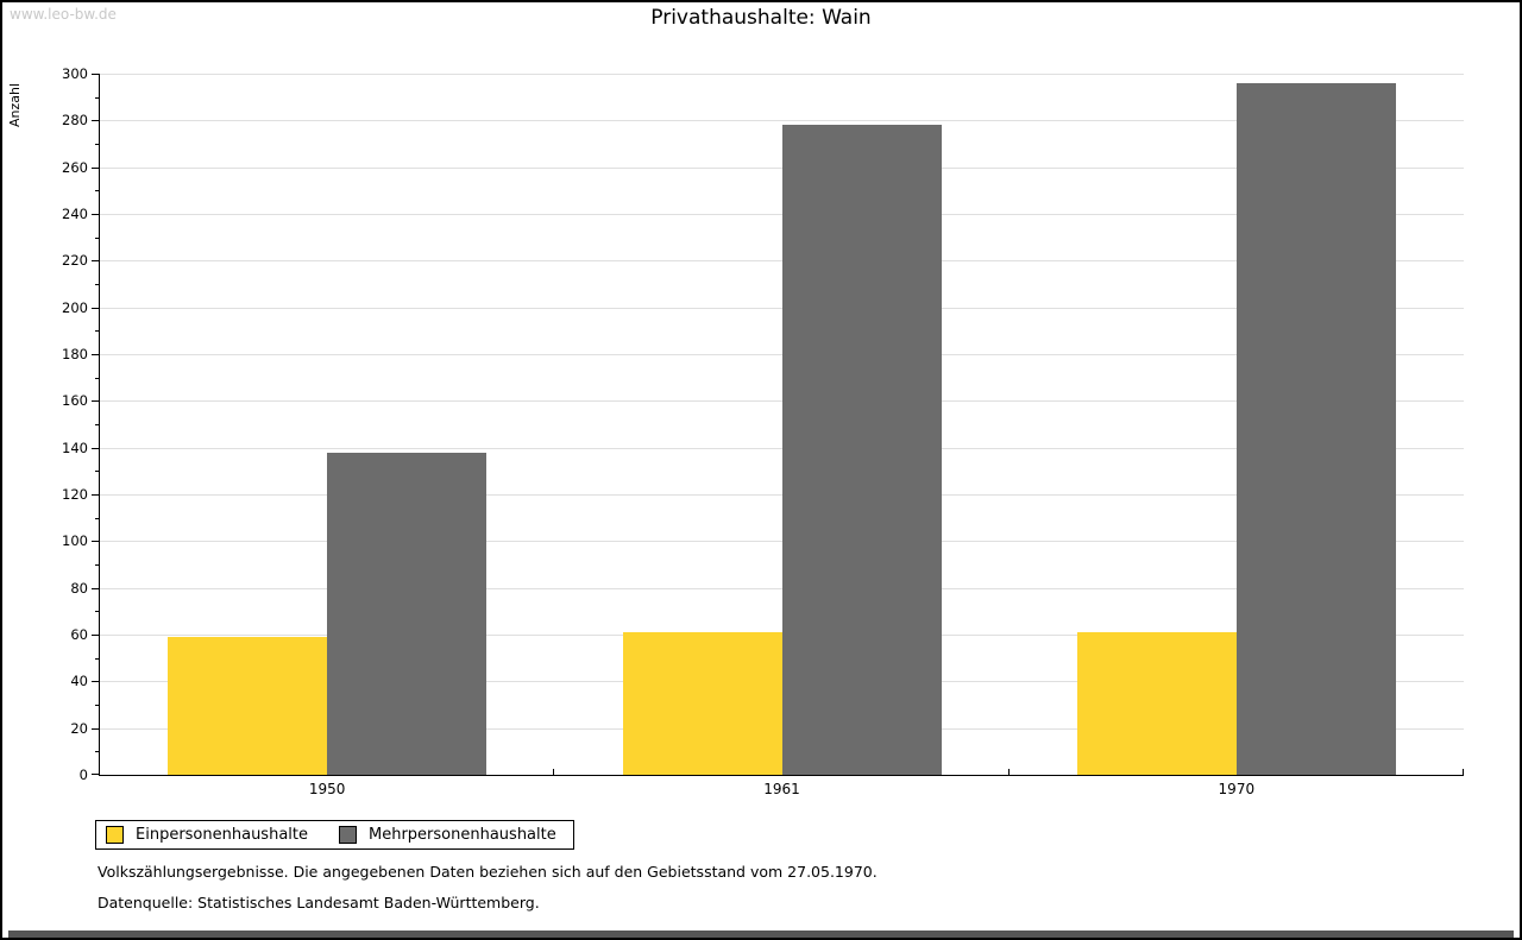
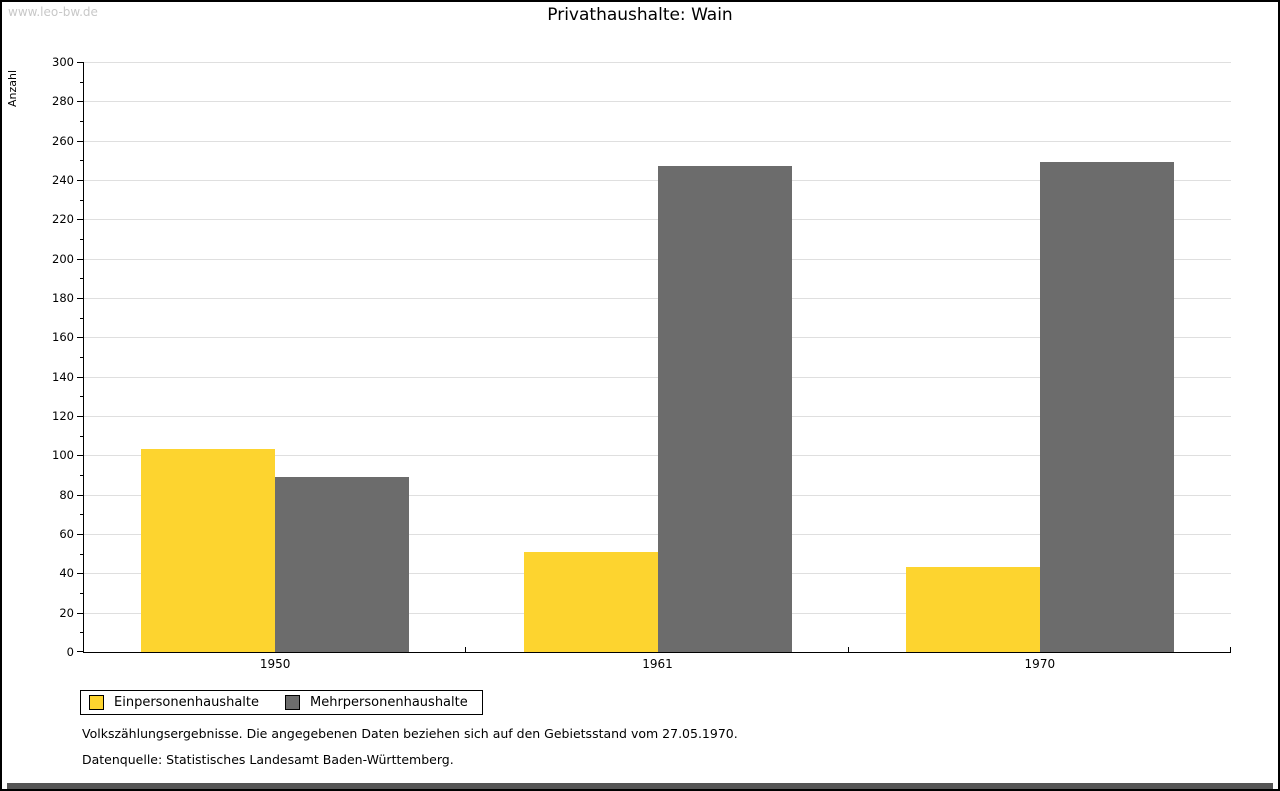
Einpersonenhaushalte/1950: 59 -> 103
Mehrpersonenhaushalte/1950: 138 -> 89
Einpersonenhaushalte/1961: 61 -> 51
Mehrpersonenhaushalte/1961: 278 -> 247
Einpersonenhaushalte/1970: 61 -> 43
Mehrpersonenhaushalte/1970: 296 -> 249
